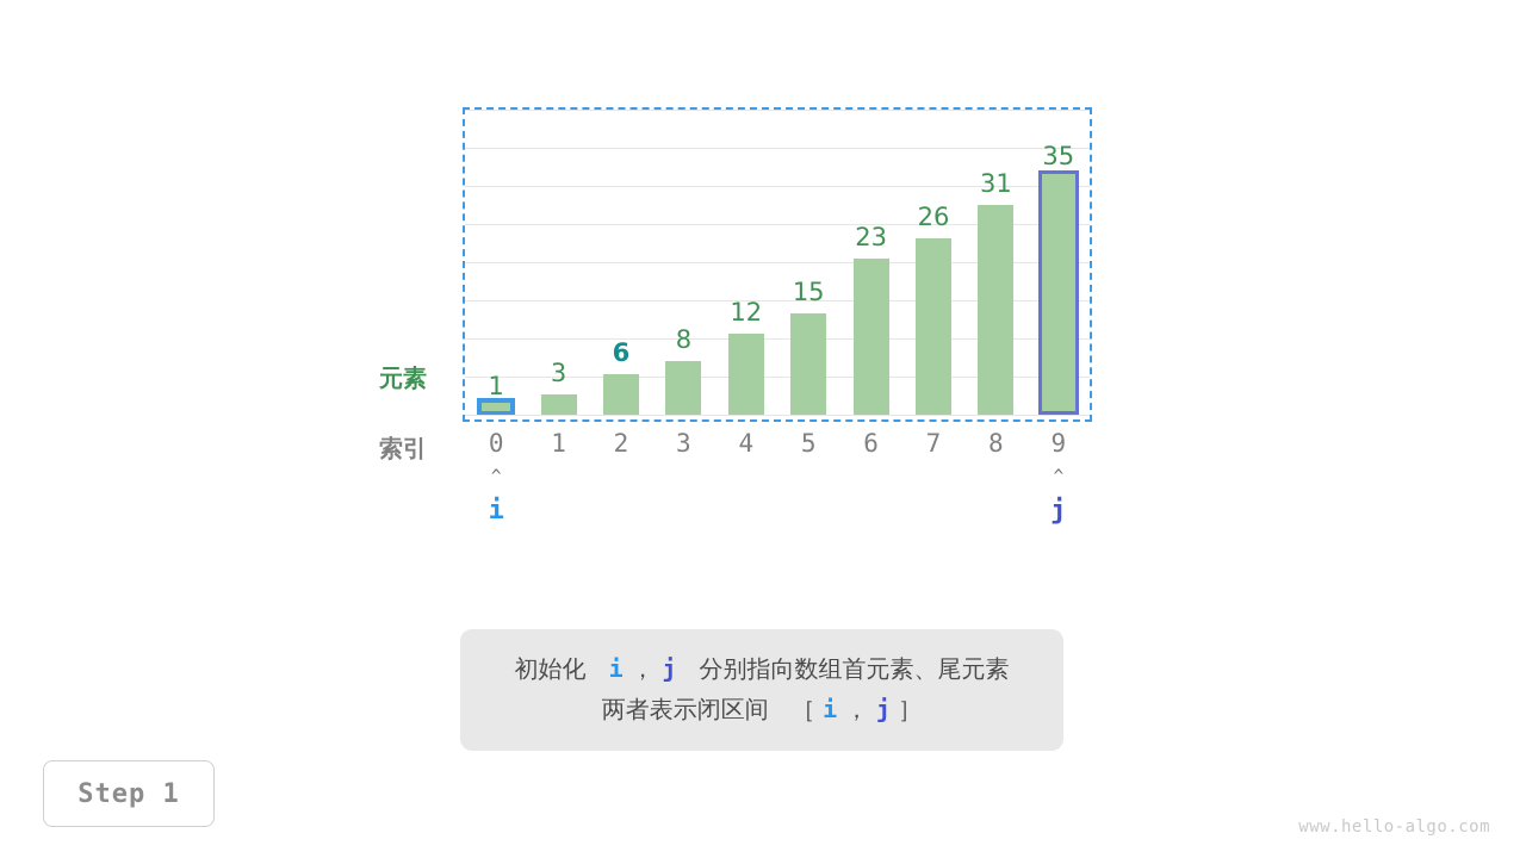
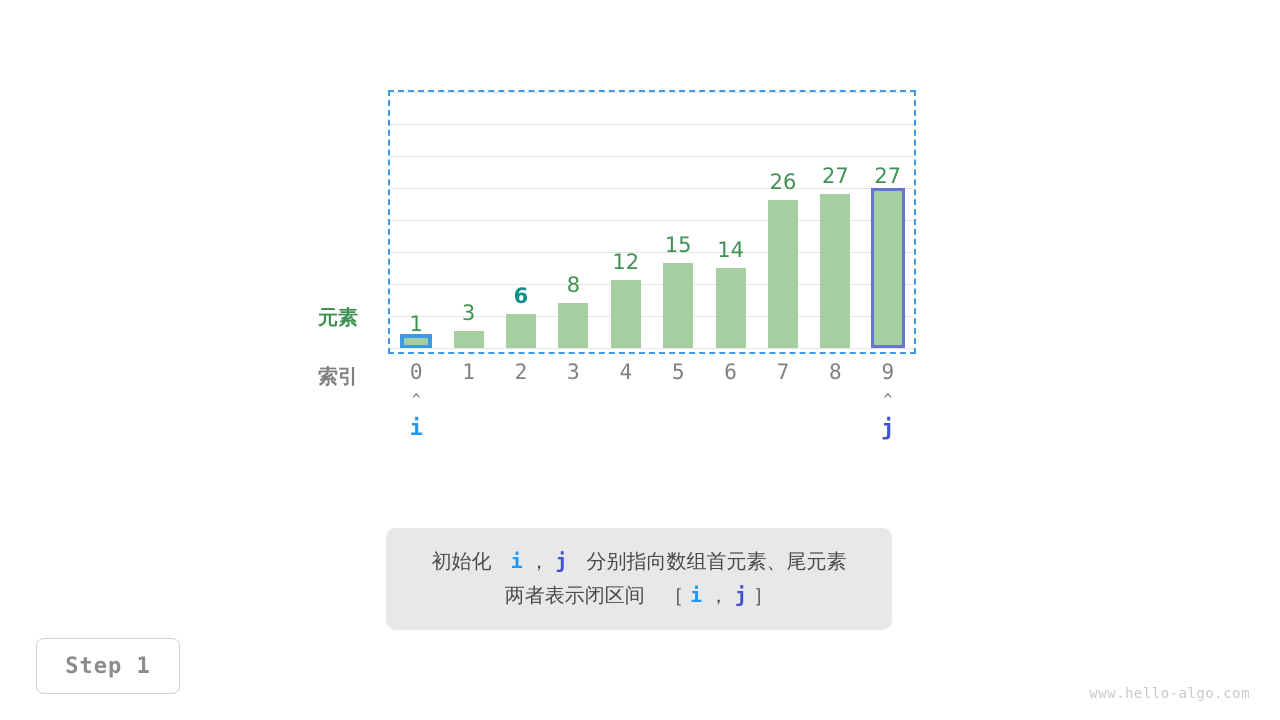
6: 23 -> 14
8: 31 -> 27
9: 35 -> 27
